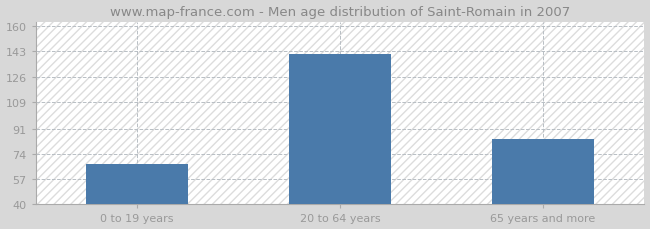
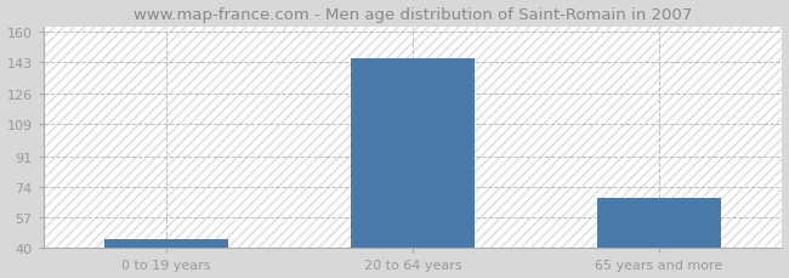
0 to 19 years: 67 -> 45
20 to 64 years: 141 -> 145
65 years and more: 84 -> 68
